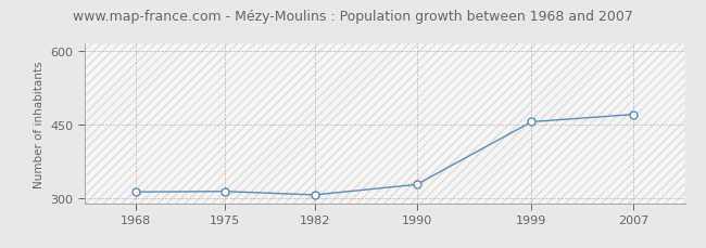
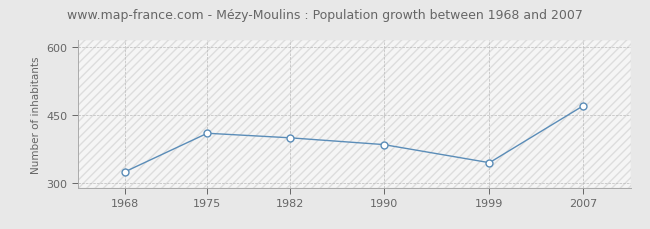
1968: 313 -> 325
1975: 314 -> 410
1982: 307 -> 400
1990: 328 -> 385
1999: 456 -> 345
